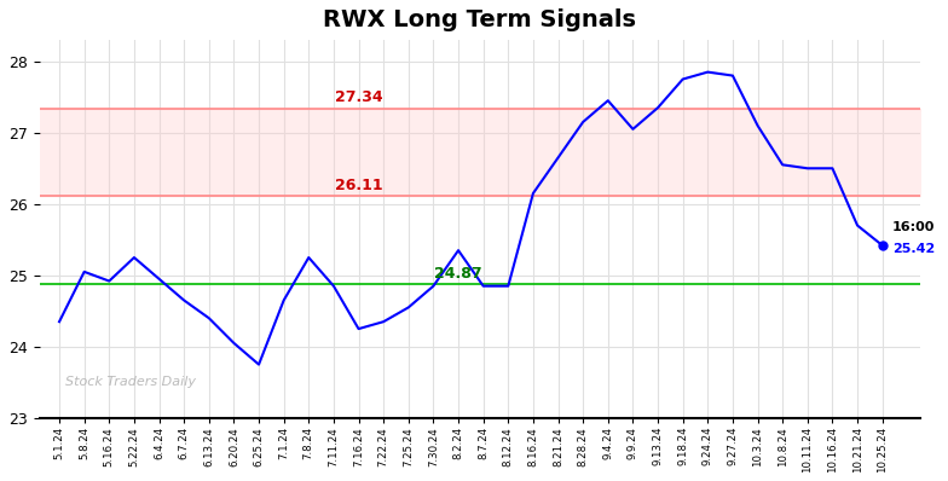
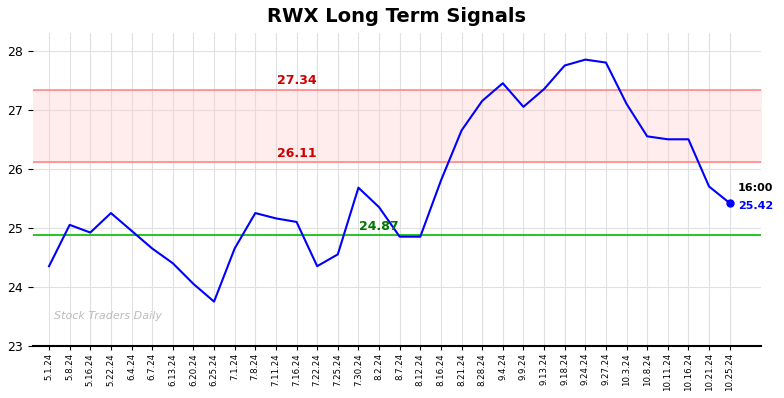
7.11.24: 24.85 -> 25.16
7.16.24: 24.25 -> 25.10
7.30.24: 24.85 -> 25.68
8.16.24: 26.15 -> 25.80
